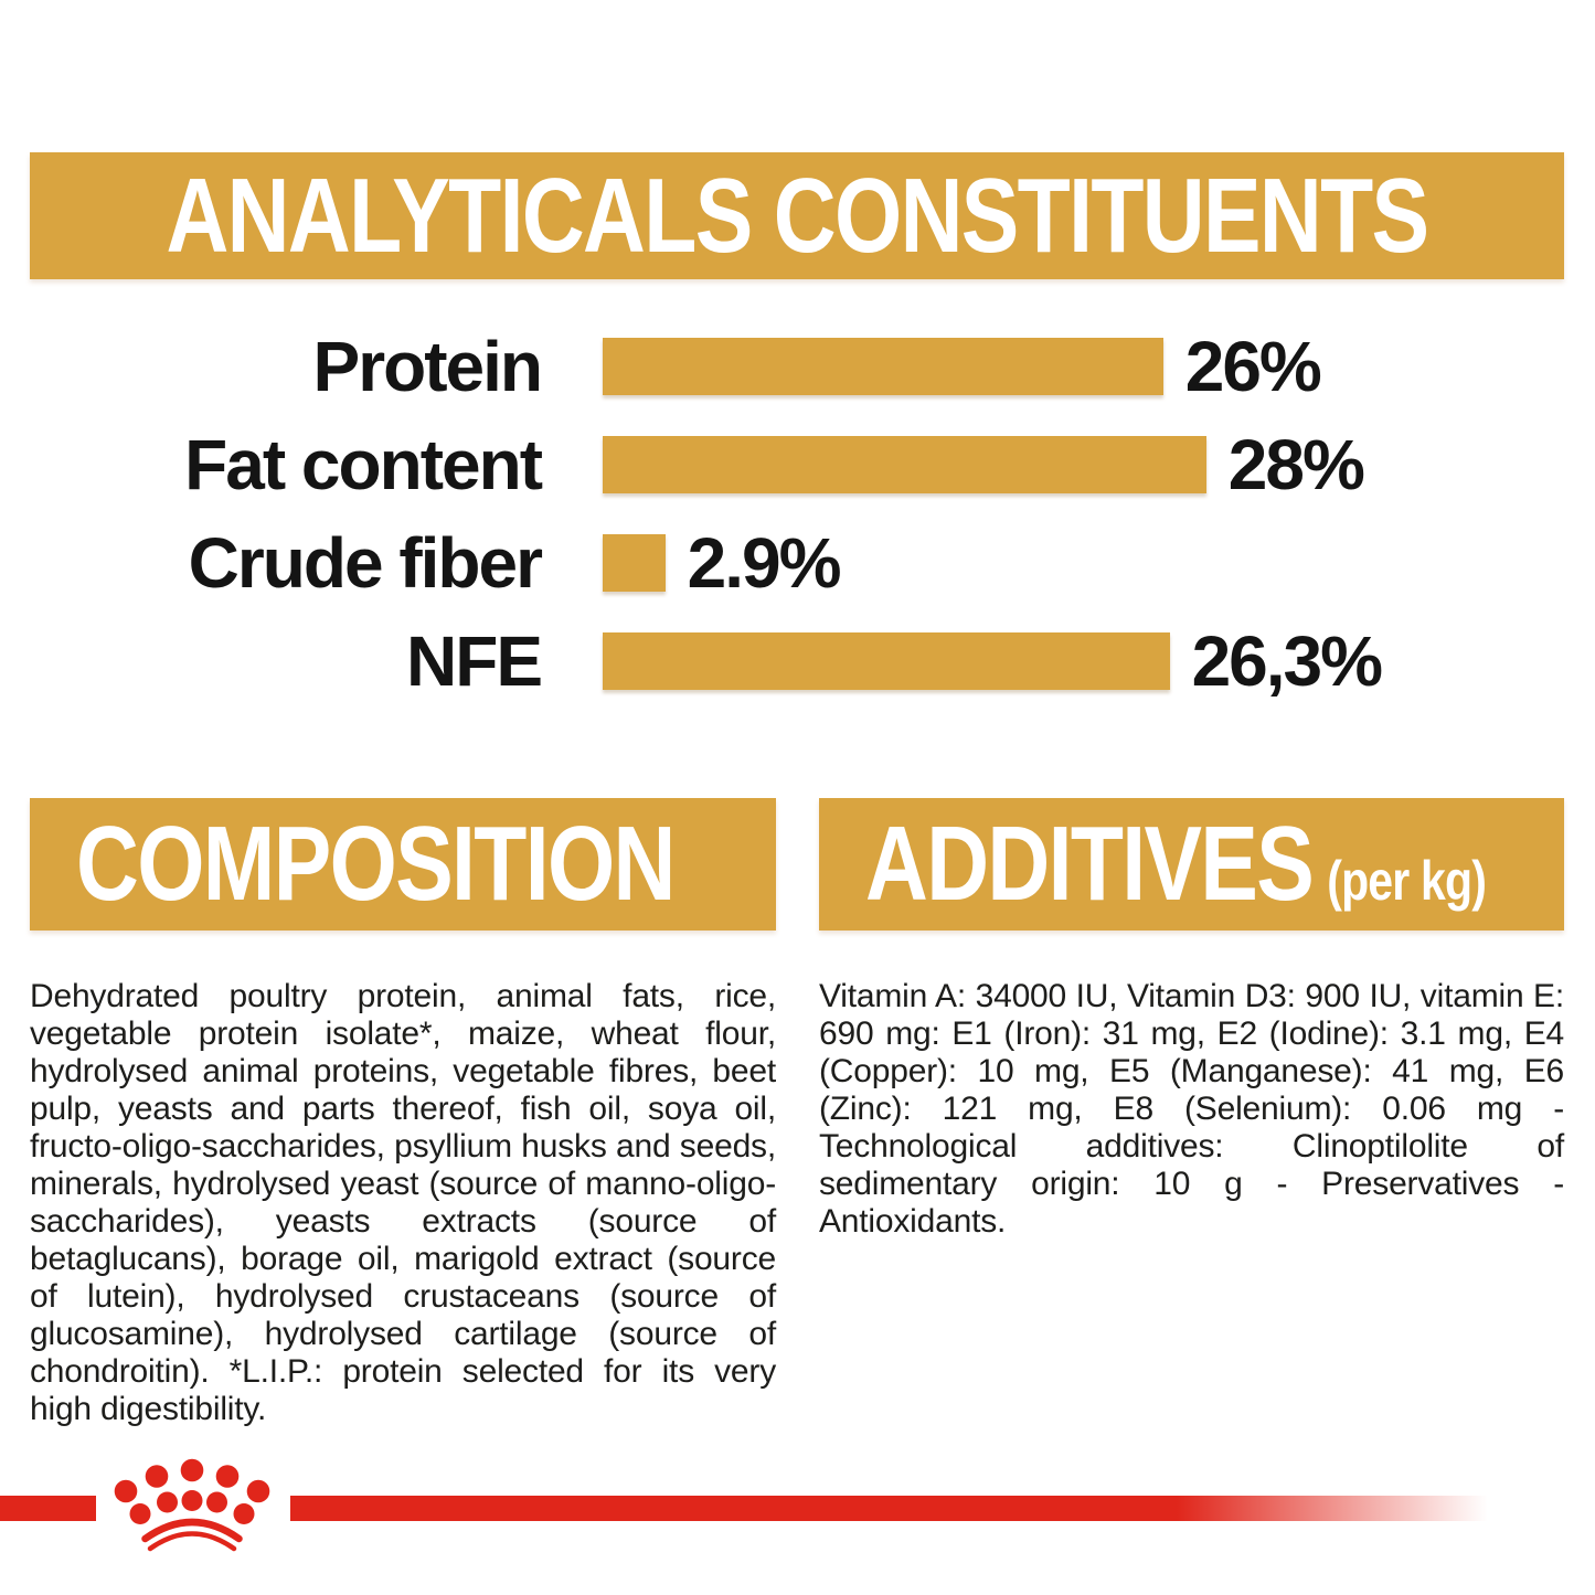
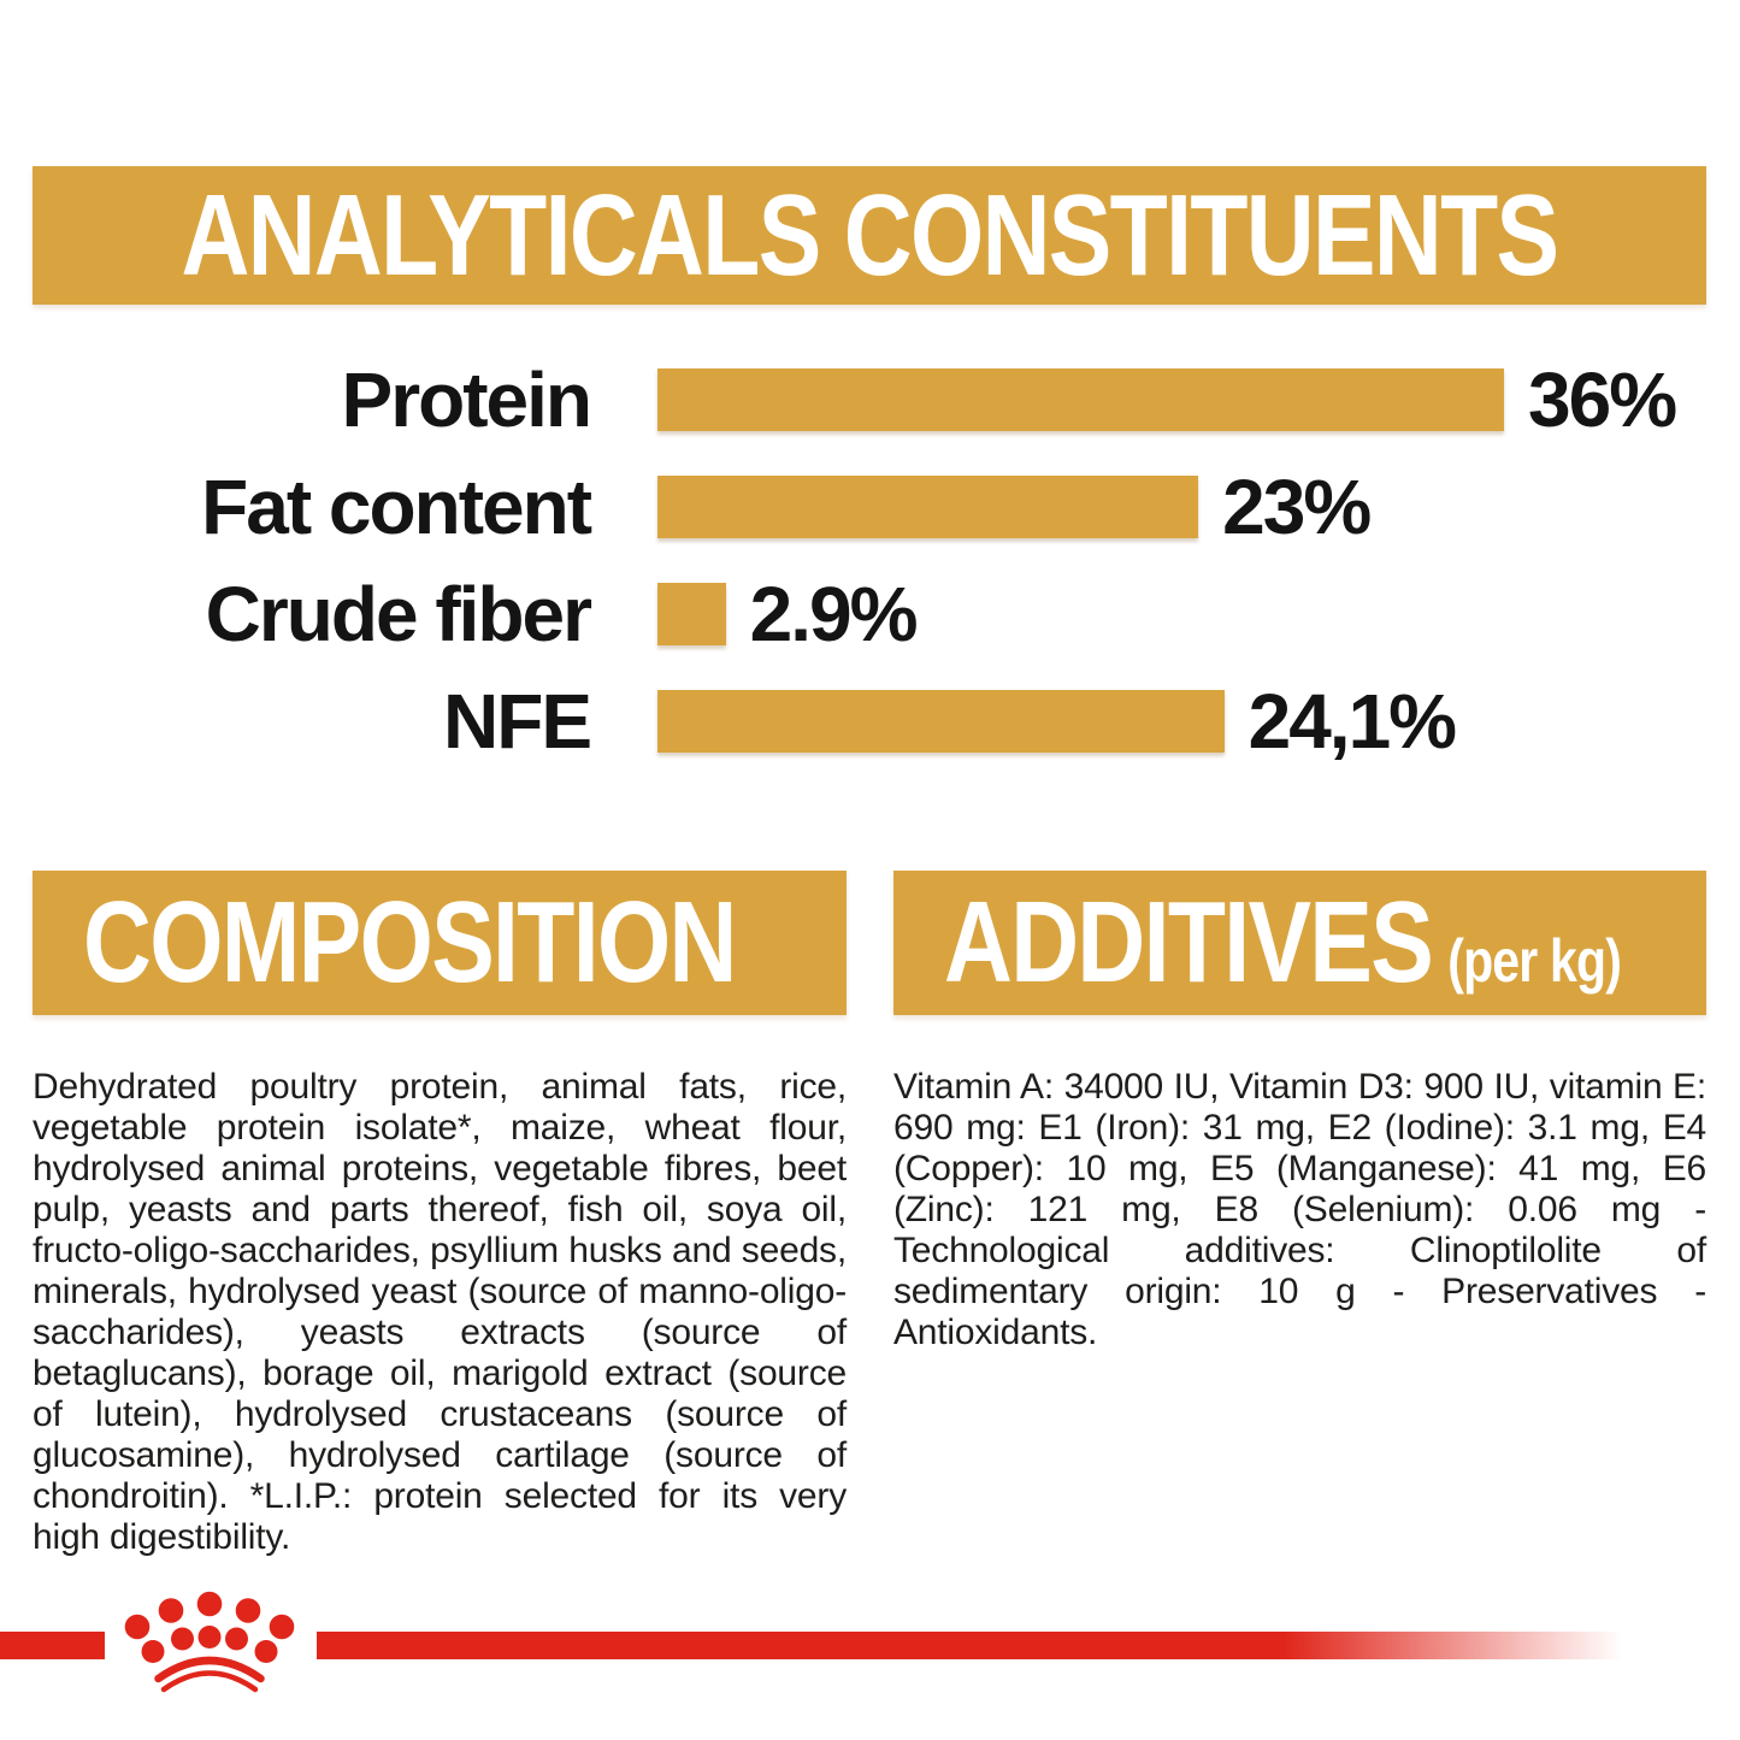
Protein: 26% -> 36%
Fat content: 28% -> 23%
NFE: 26,3% -> 24,1%
